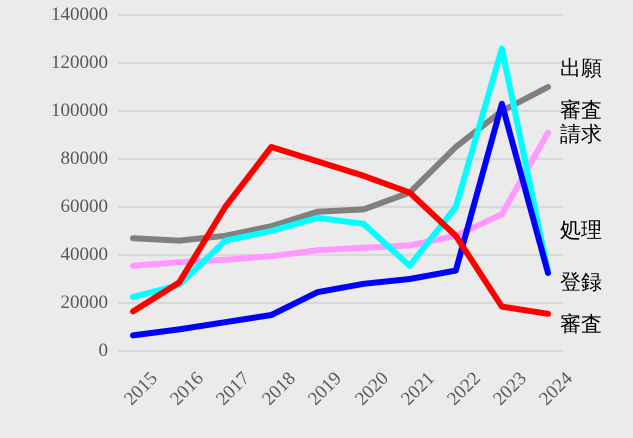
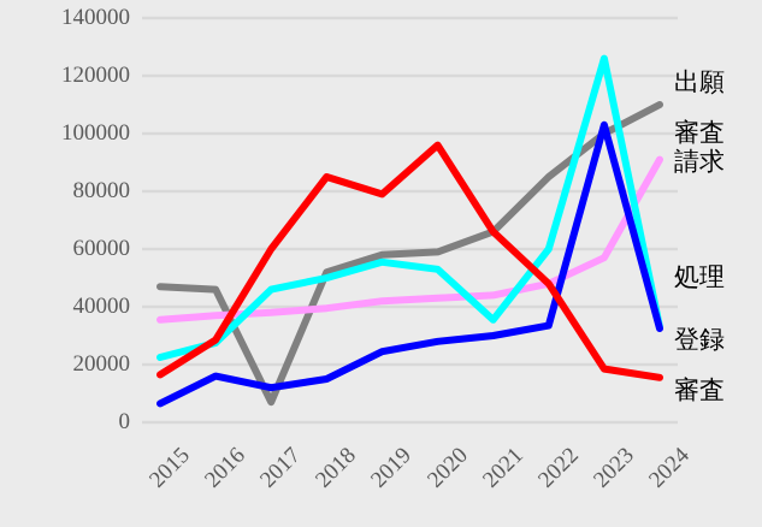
登録/2016: 9000 -> 16000
出願/2017: 48000 -> 7000
審査/2020: 73000 -> 96000
